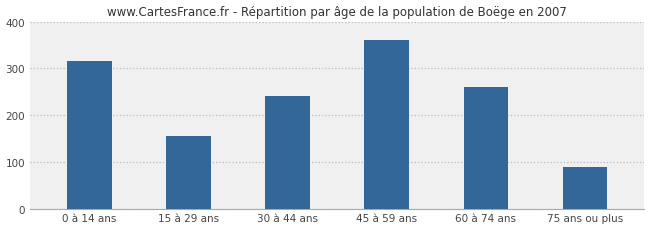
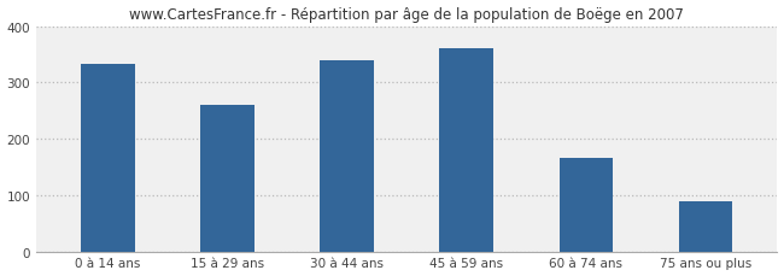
0 à 14 ans: 315 -> 332
15 à 29 ans: 155 -> 260
30 à 44 ans: 240 -> 340
60 à 74 ans: 260 -> 165
